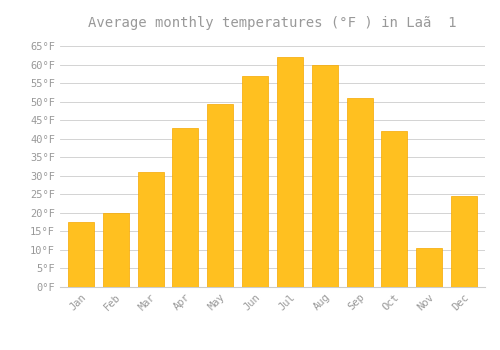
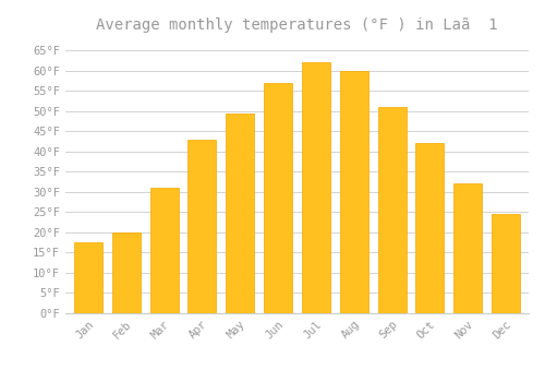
Nov: 10.5°F -> 32.0°F
